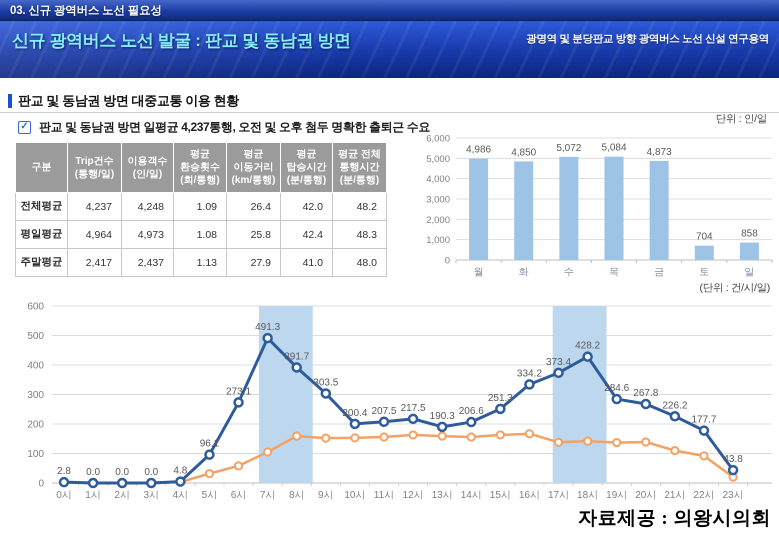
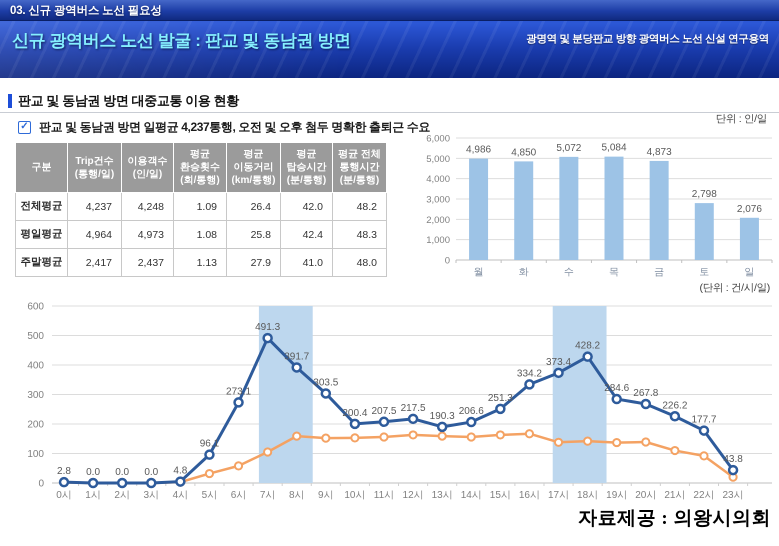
단위 : 인/일/토: 704 -> 2,798
단위 : 인/일/일: 858 -> 2,076
